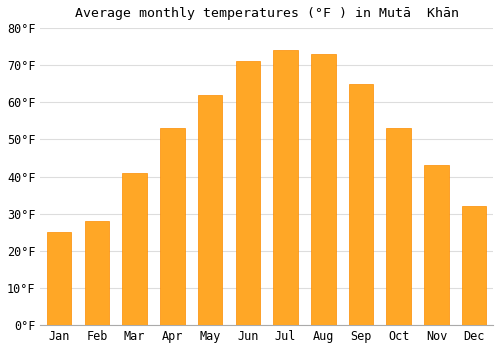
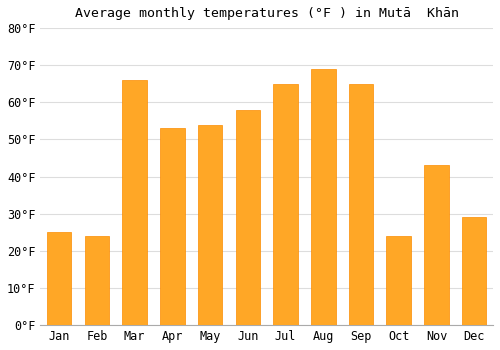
Feb: 28°F -> 24°F
Mar: 41°F -> 66°F
May: 62°F -> 54°F
Jun: 71°F -> 58°F
Jul: 74°F -> 65°F
Aug: 73°F -> 69°F
Oct: 53°F -> 24°F
Dec: 32°F -> 29°F
